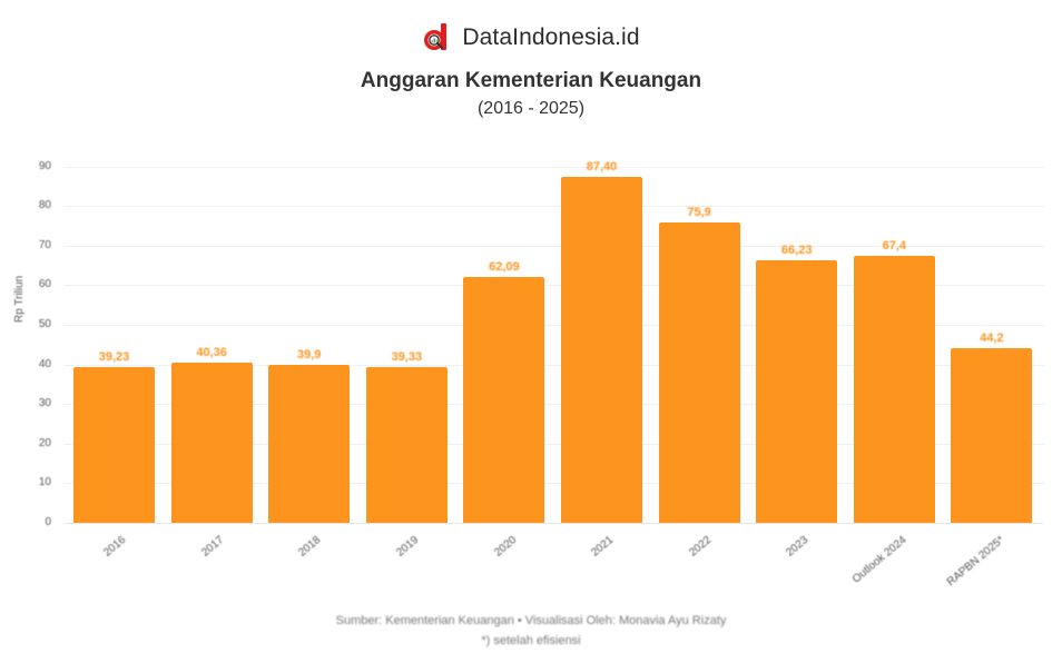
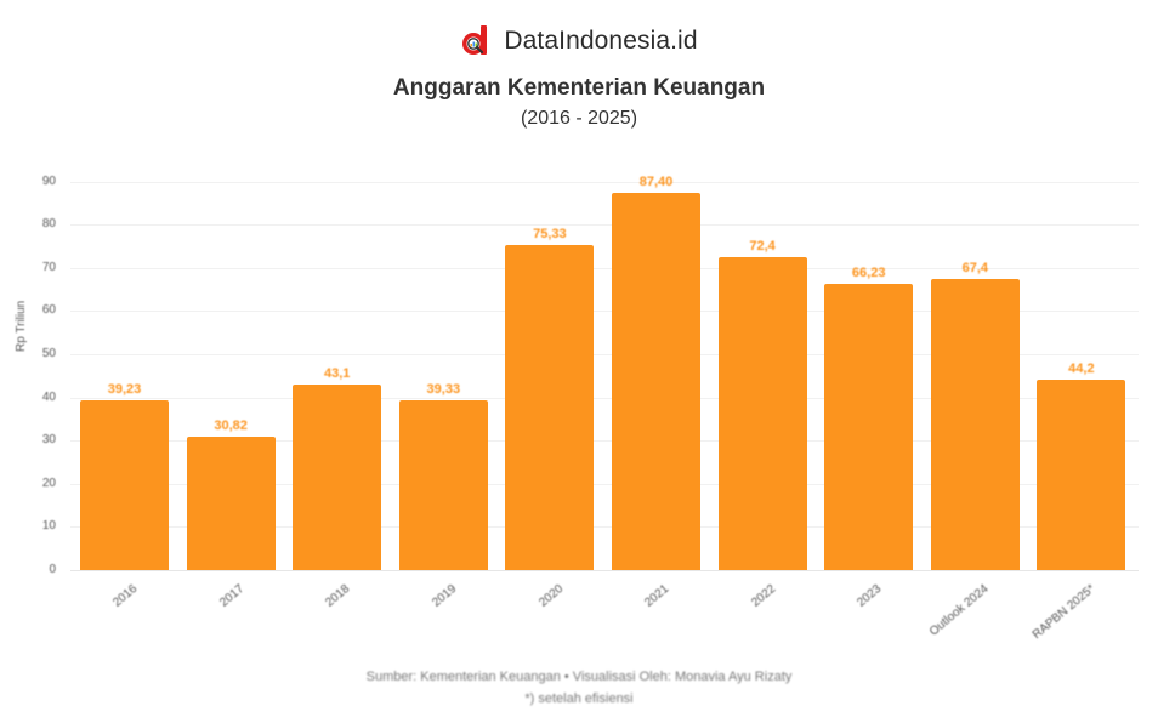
2017: 40,36 -> 30,82
2018: 39,9 -> 43,1
2020: 62,09 -> 75,33
2022: 75,9 -> 72,4
